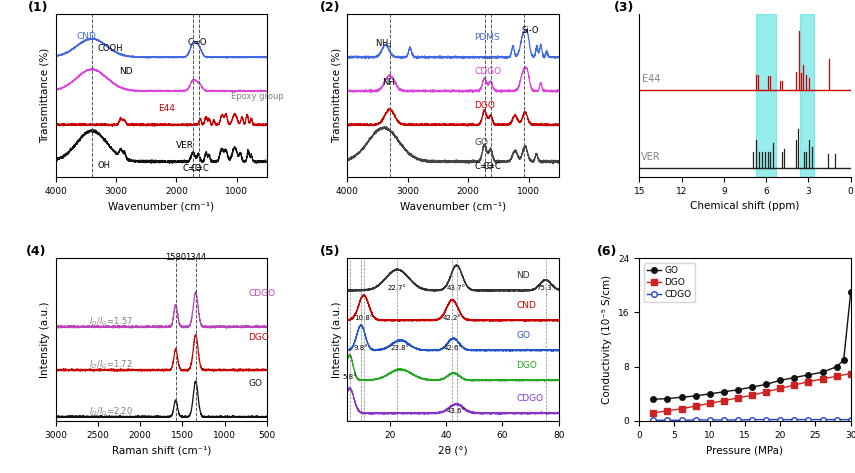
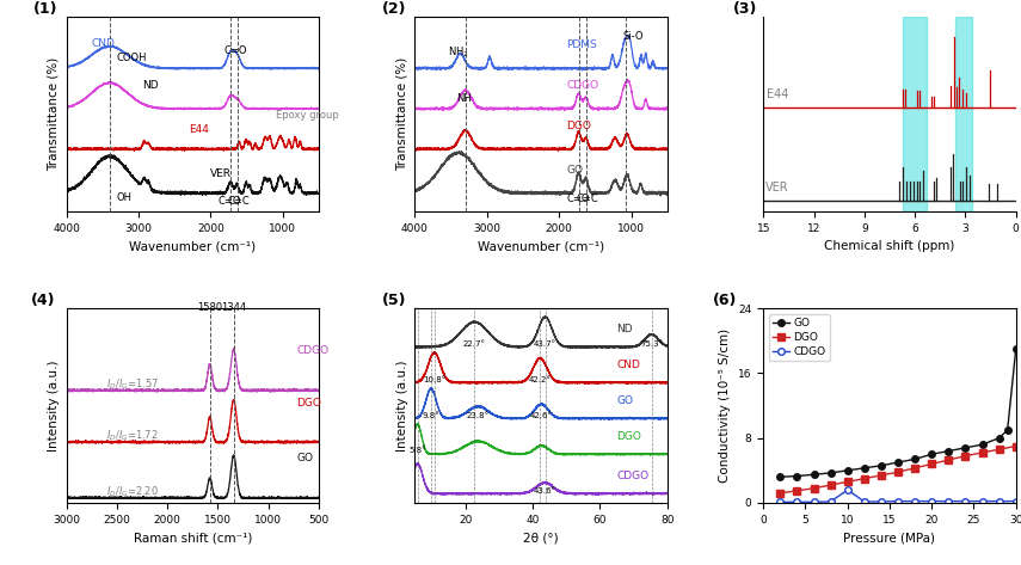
CDGO/10: 0.1 -> 1.6
